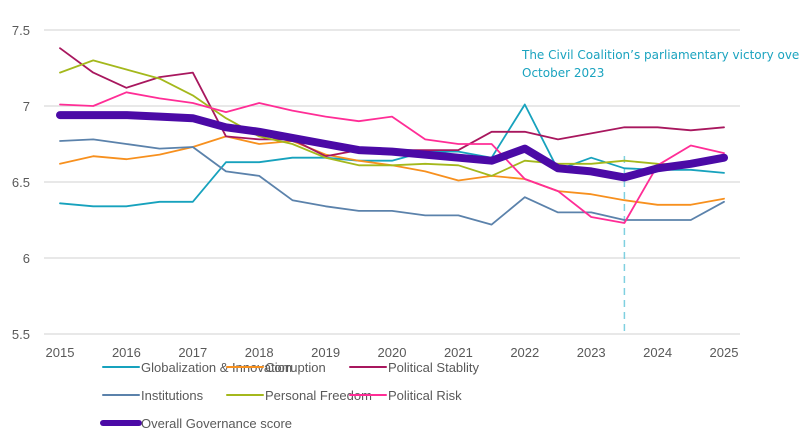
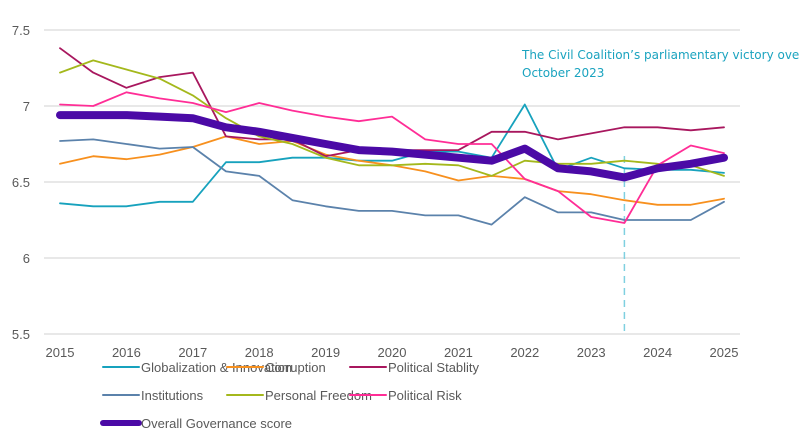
Personal Freedom/2025: 6.66 -> 6.54
